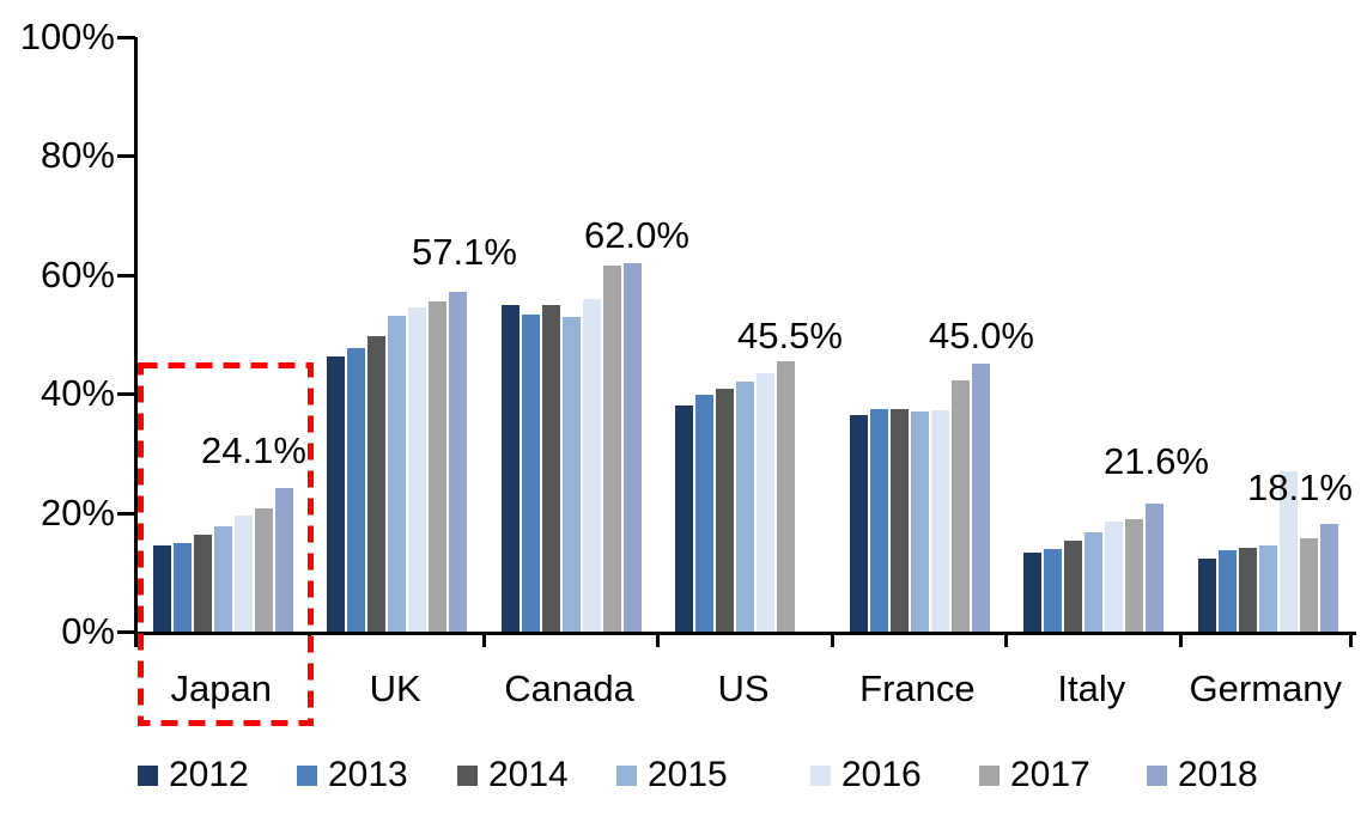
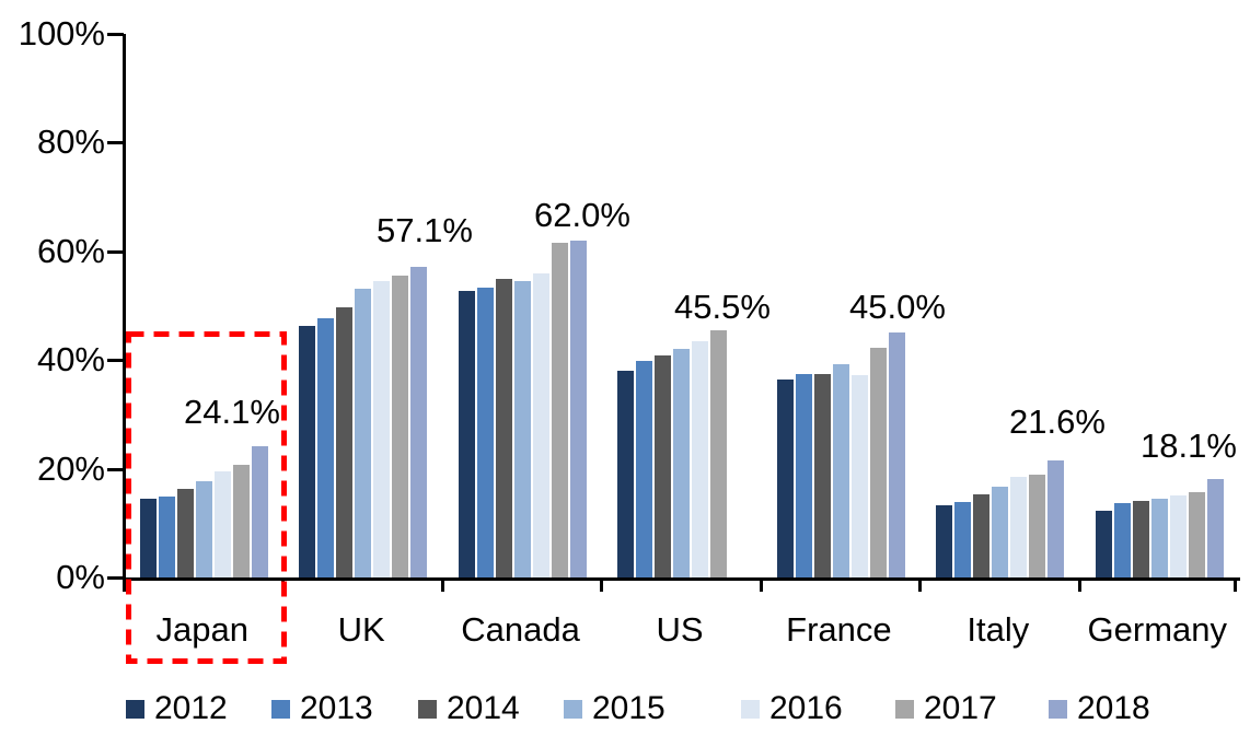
2012/Canada: 55% -> 53%
2015/Canada: 53% -> 55%
2015/France: 37% -> 39%
2016/Germany: 27% -> 15%
